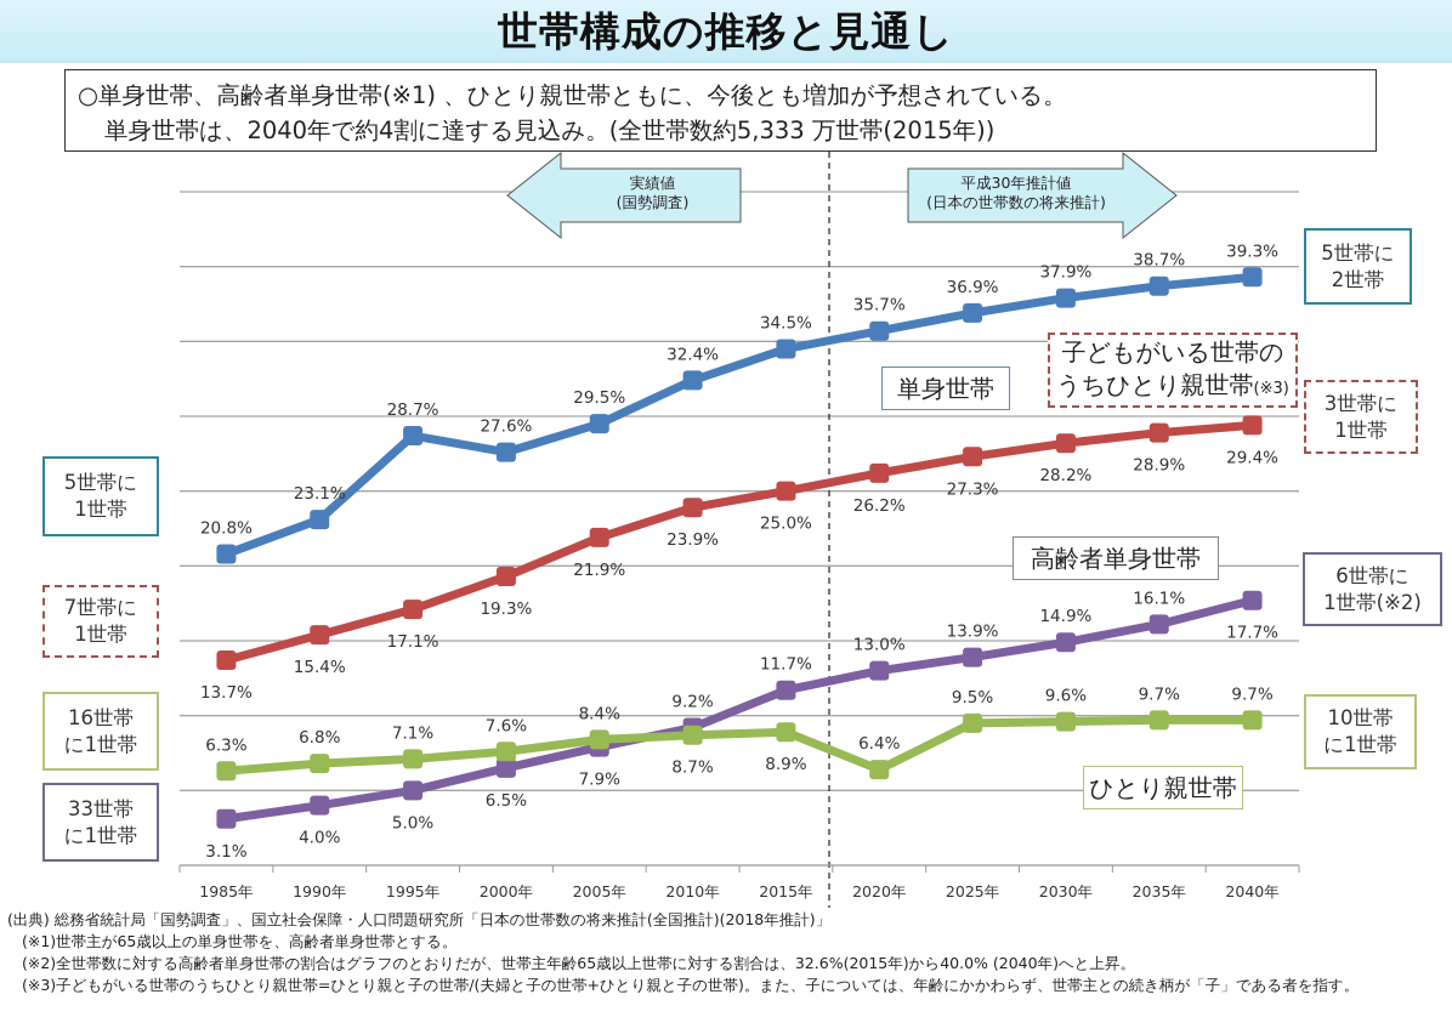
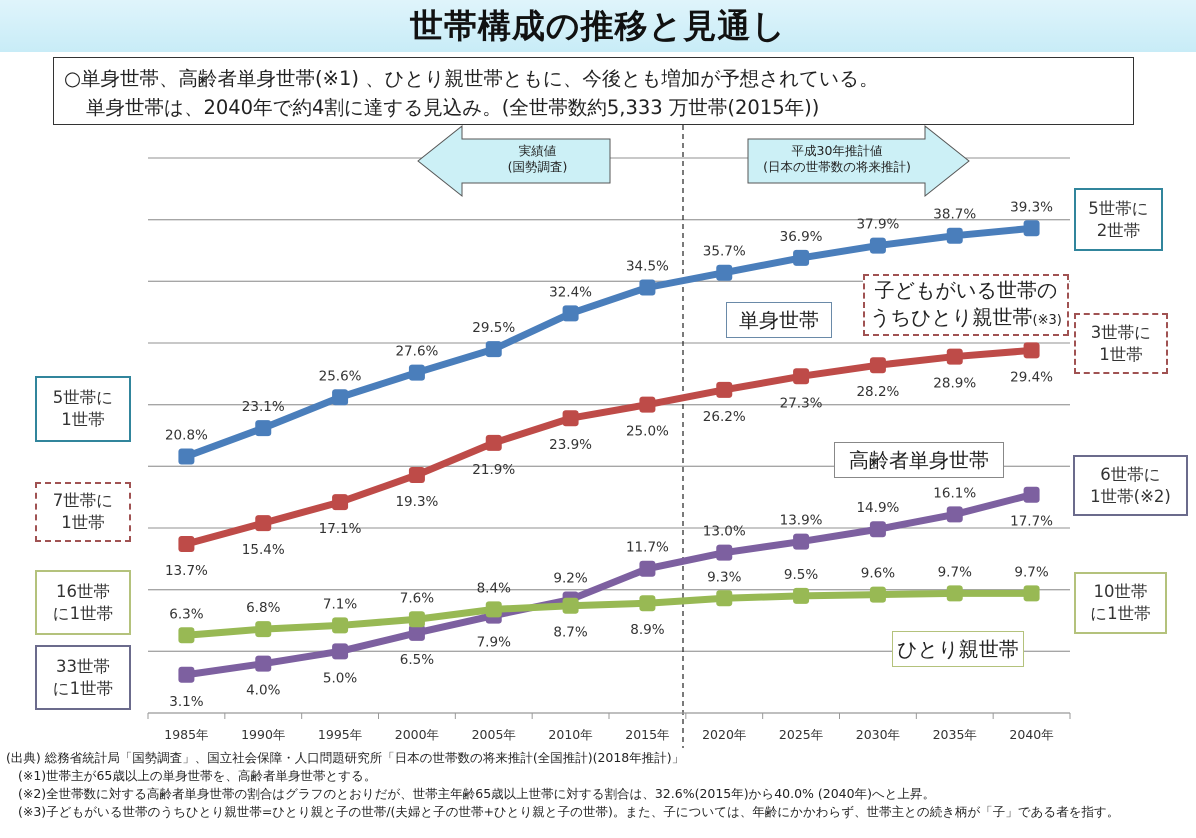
単身世帯/1995年: 28.7% -> 25.6%
ひとり親世帯/2020年: 6.4% -> 9.3%
